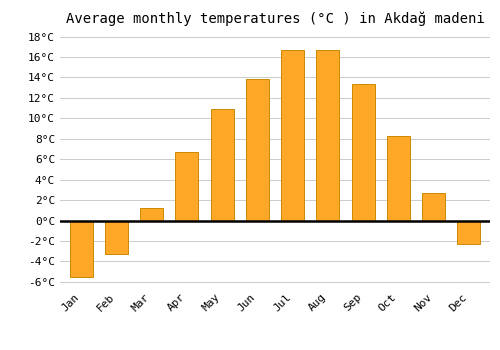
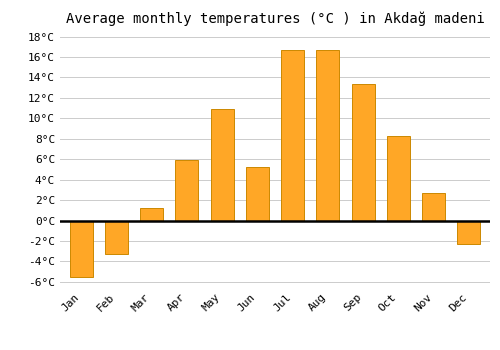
Apr: 6.7°C -> 5.9°C
Jun: 13.9°C -> 5.2°C
